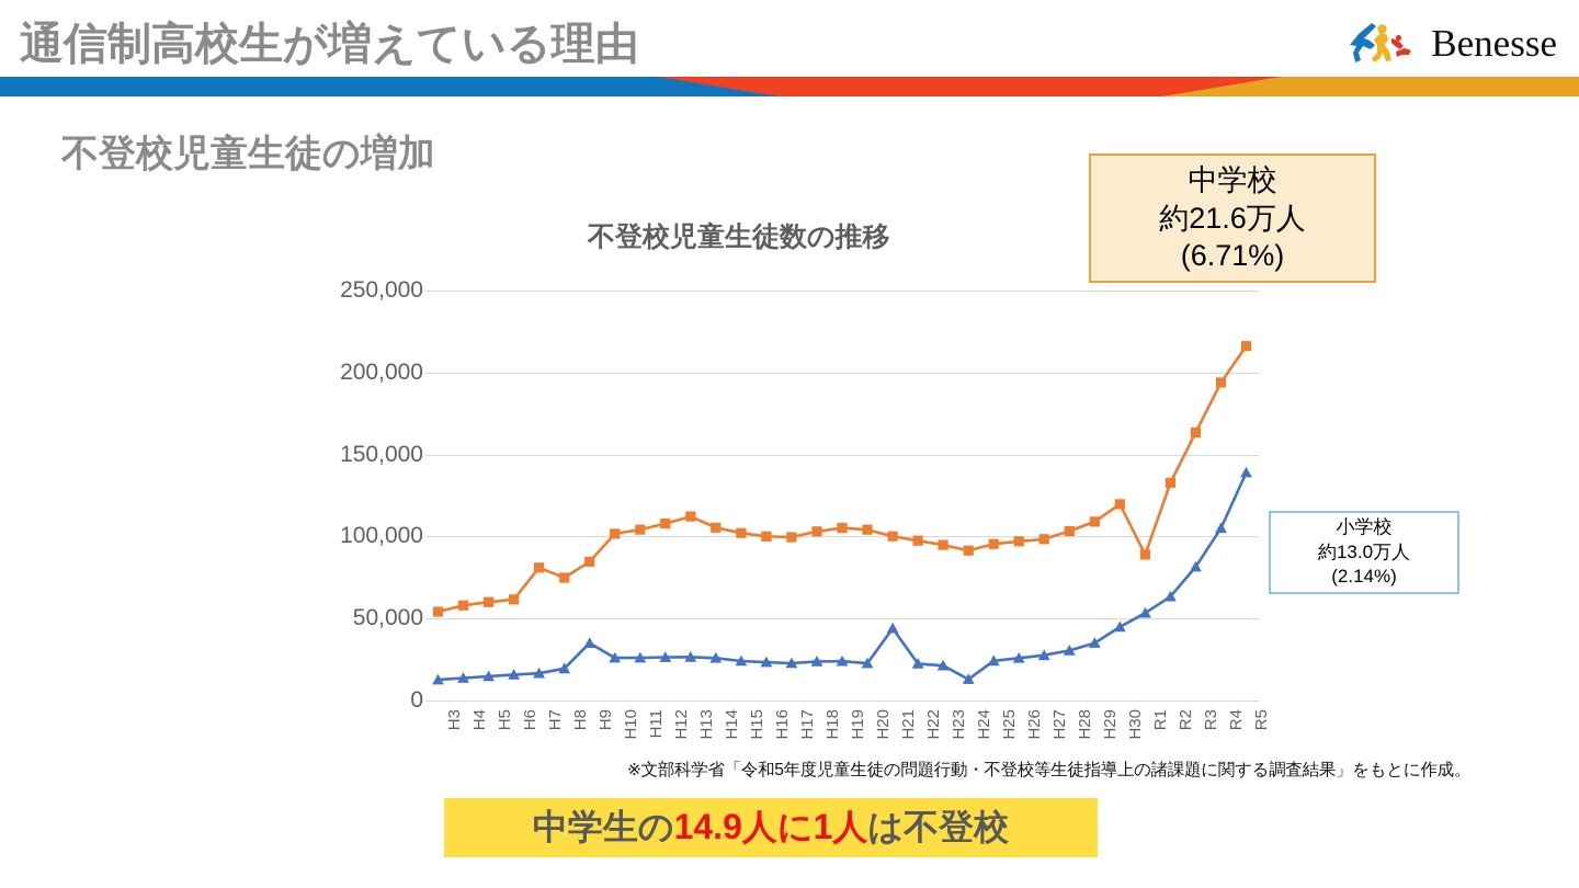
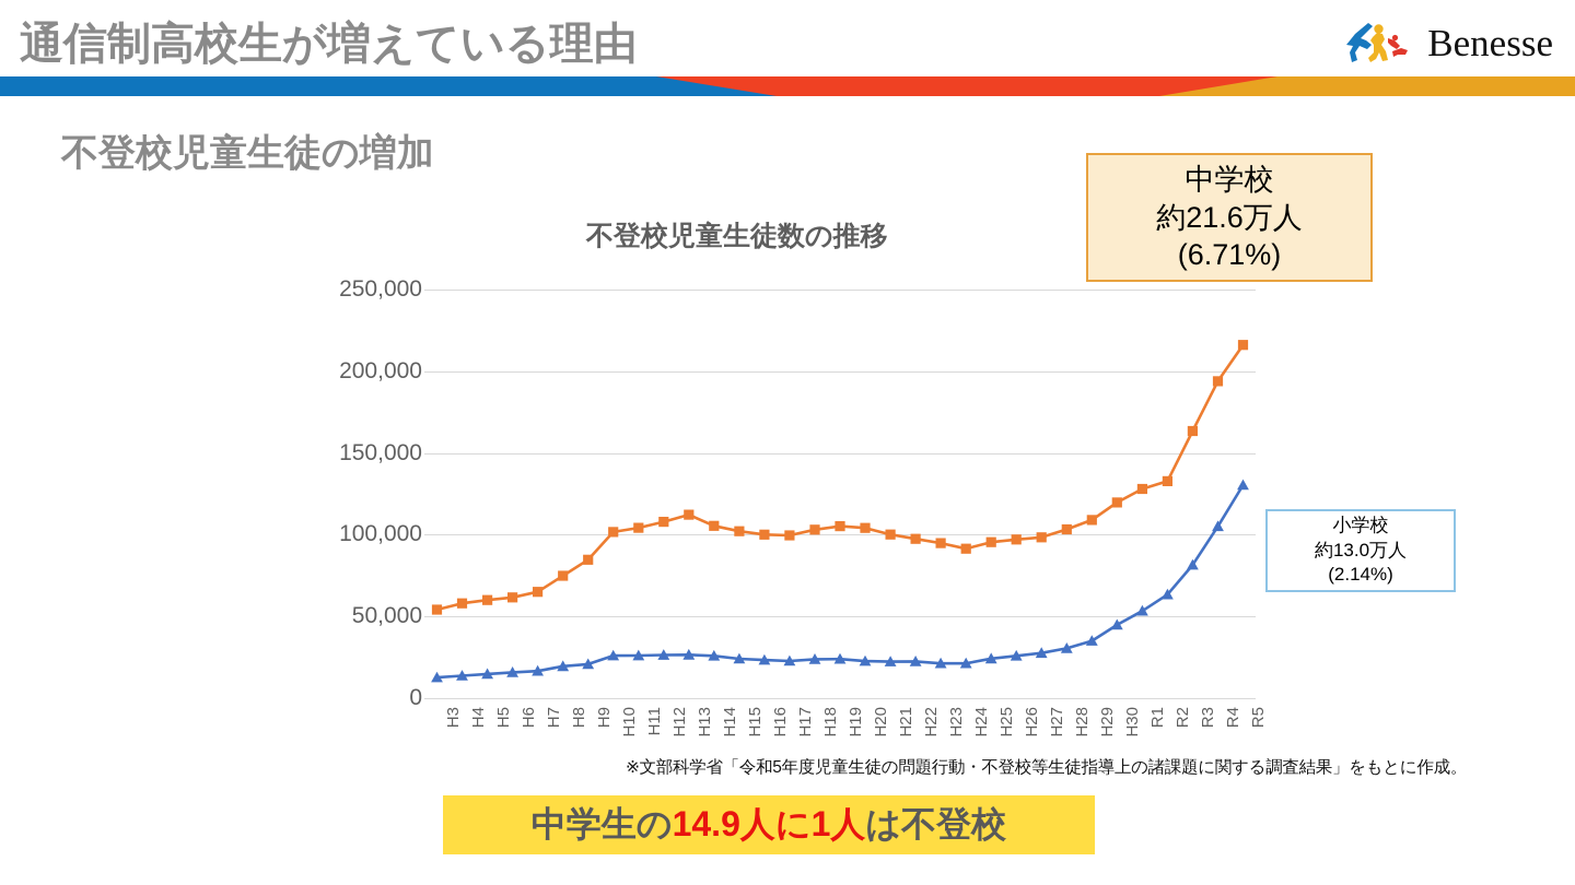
中学校/H7: 81000 -> 65000
小学校/H9: 35000 -> 21000
小学校/H21: 44000 -> 22000
小学校/H24: 13000 -> 21000
中学校/R1: 89000 -> 128000
小学校/R5: 139000 -> 130000
